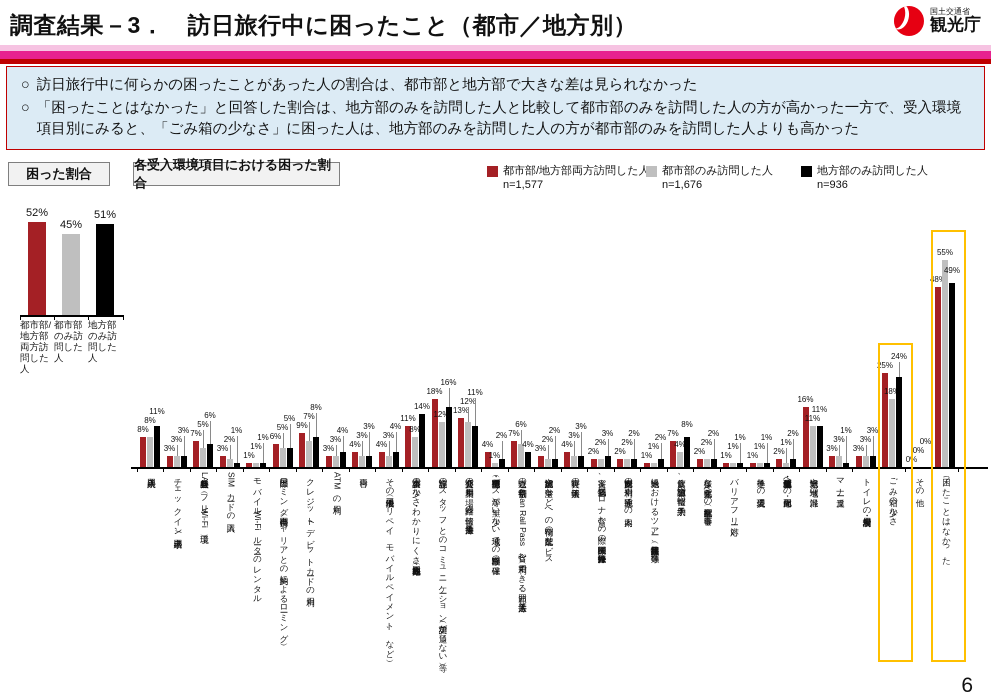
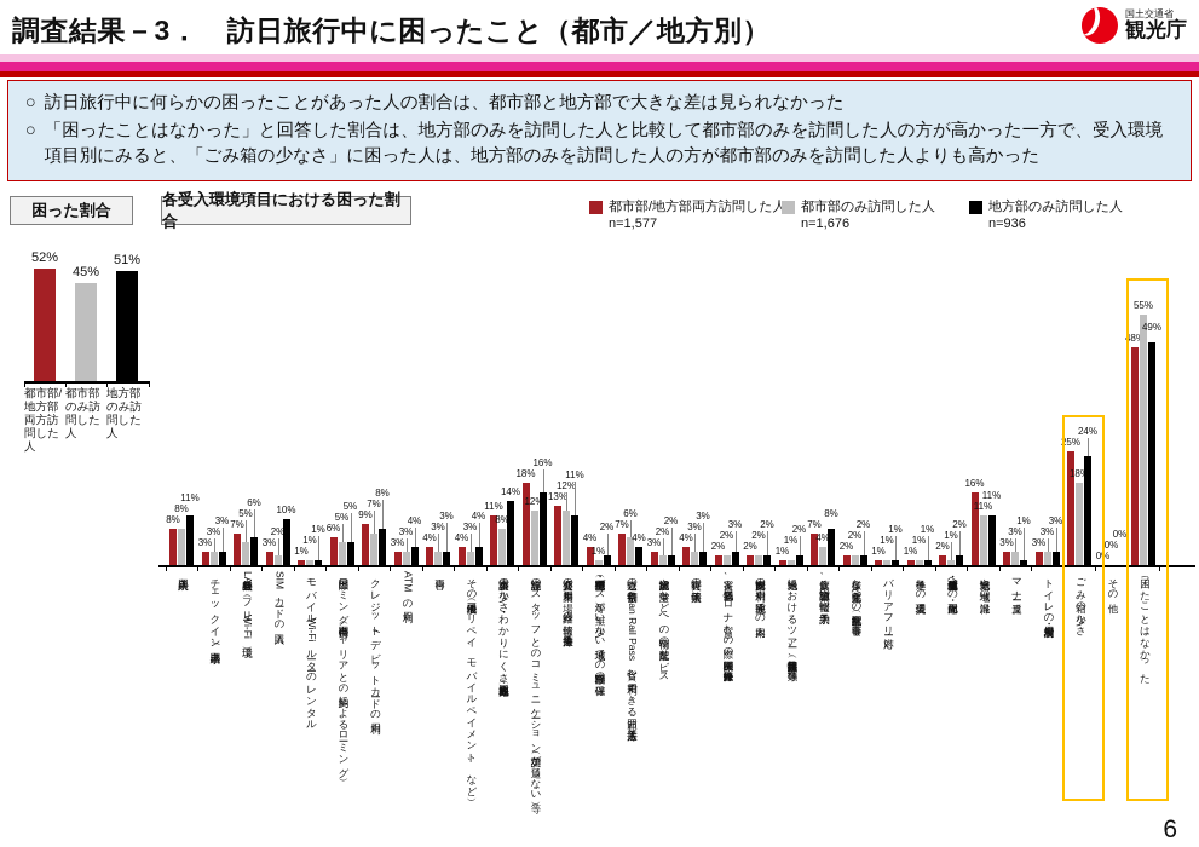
各受入環境項目における困った割合/地方部のみ訪問した人/SIMカードの購入: 1% -> 10%
